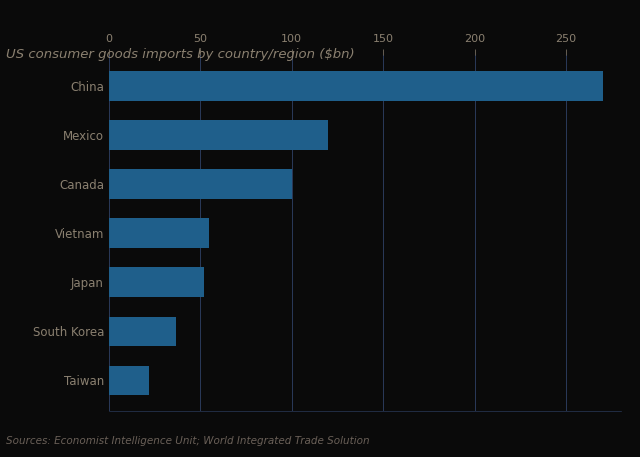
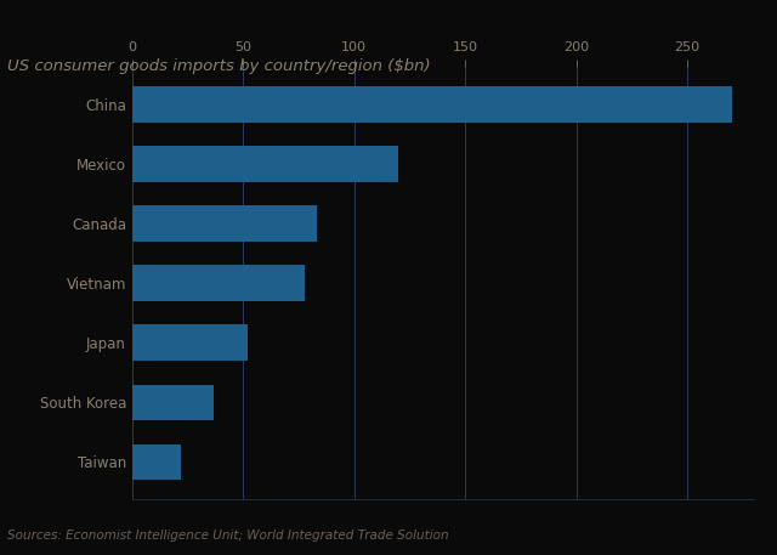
Canada: 100 -> 83
Vietnam: 55 -> 78
